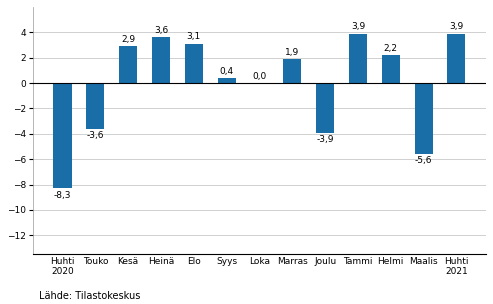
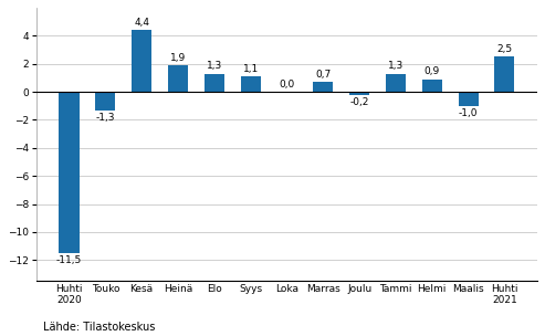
Huhti 2020: -8,3 -> -11,5
Touko: -3,6 -> -1,3
Kesä: 2,9 -> 4,4
Heinä: 3,6 -> 1,9
Elo: 3,1 -> 1,3
Syys: 0,4 -> 1,1
Marras: 1,9 -> 0,7
Joulu: -3,9 -> -0,2
Tammi: 3,9 -> 1,3
Helmi: 2,2 -> 0,9
Maalis: -5,6 -> -1,0
Huhti 2021: 3,9 -> 2,5
